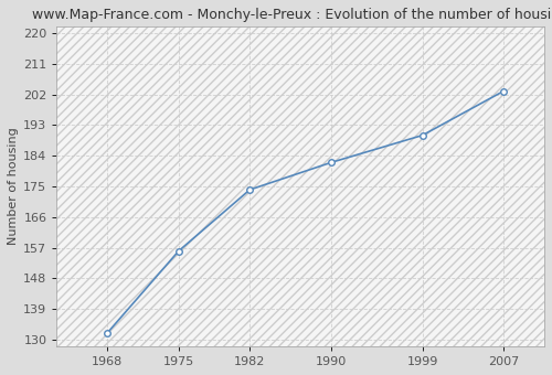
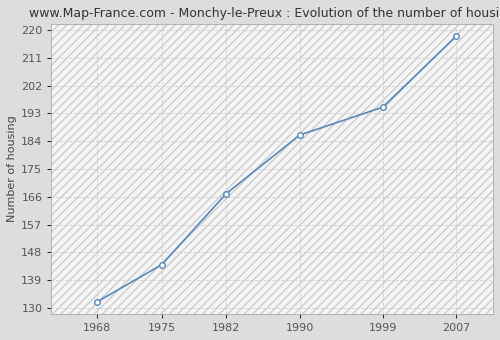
1975: 156 -> 144
1982: 174 -> 167
1990: 182 -> 186
1999: 190 -> 195
2007: 203 -> 218
